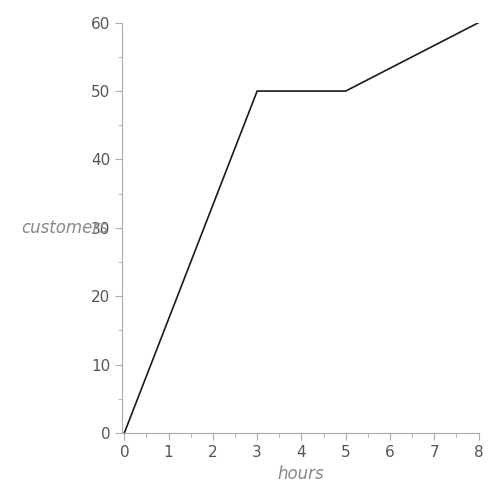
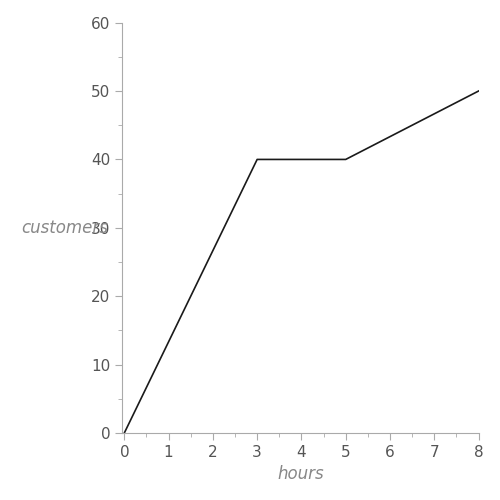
3: 50 -> 40
5: 50 -> 40
8: 60 -> 50
